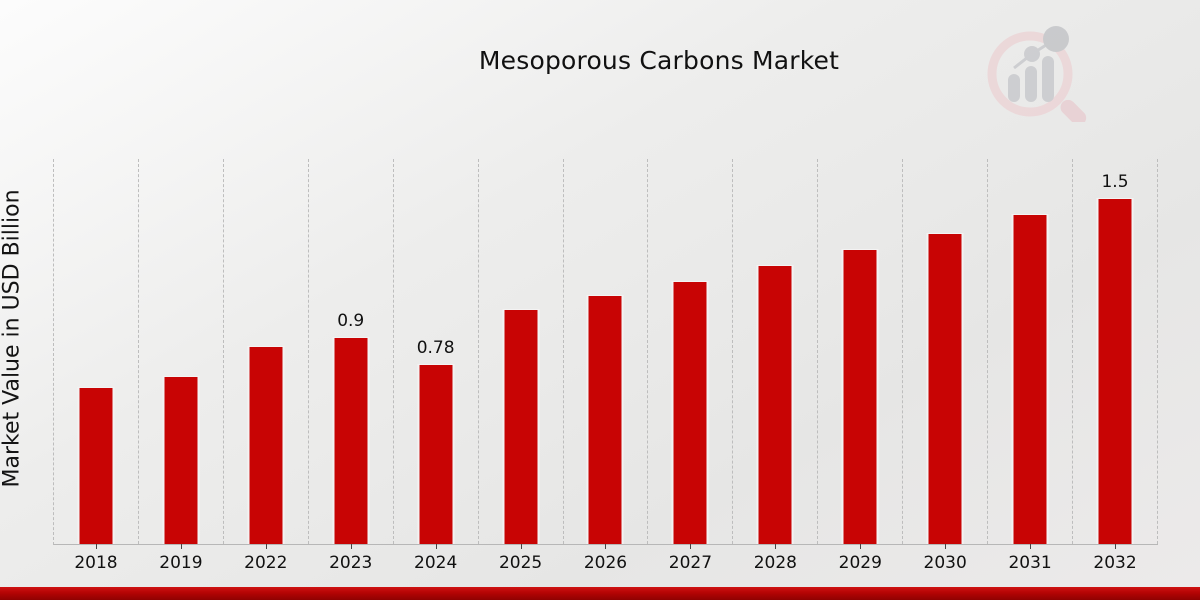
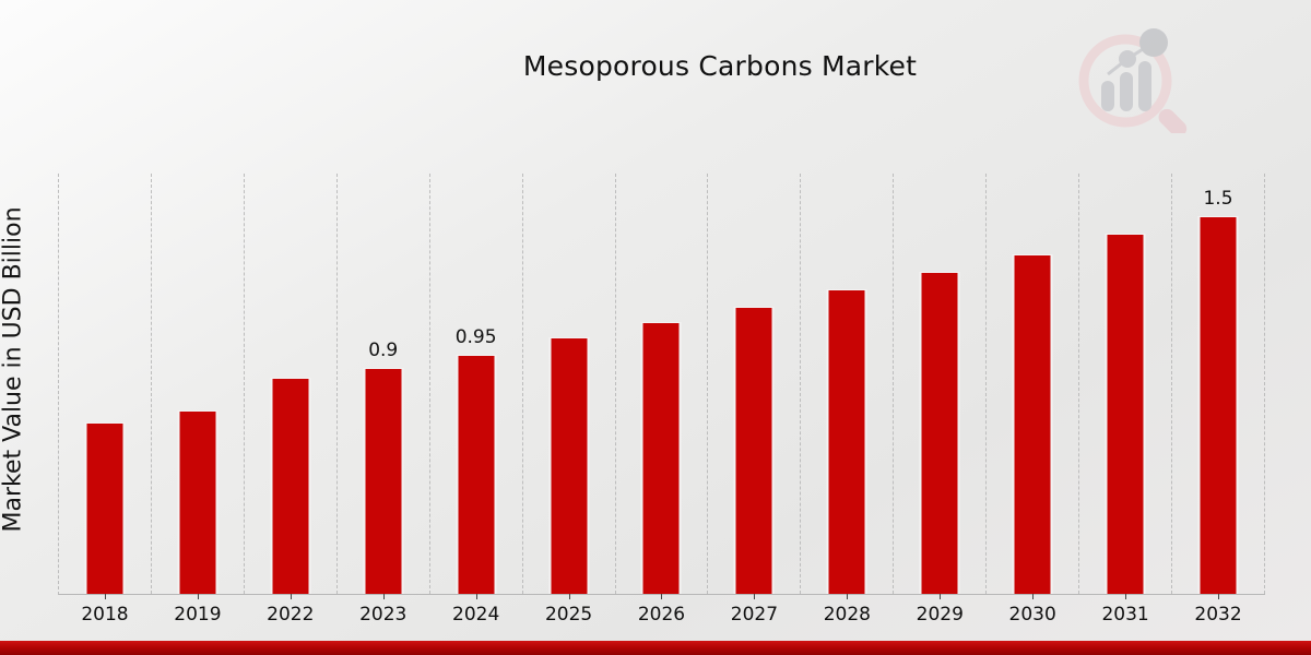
2024: 0.78 -> 0.95
